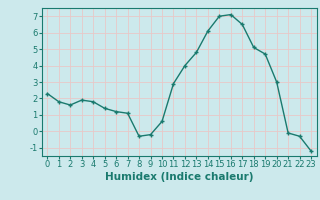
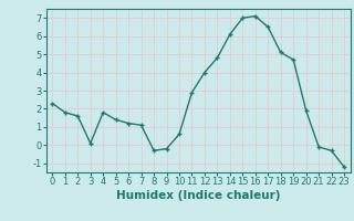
3: 1.9 -> 0.1
20: 3.0 -> 1.9
